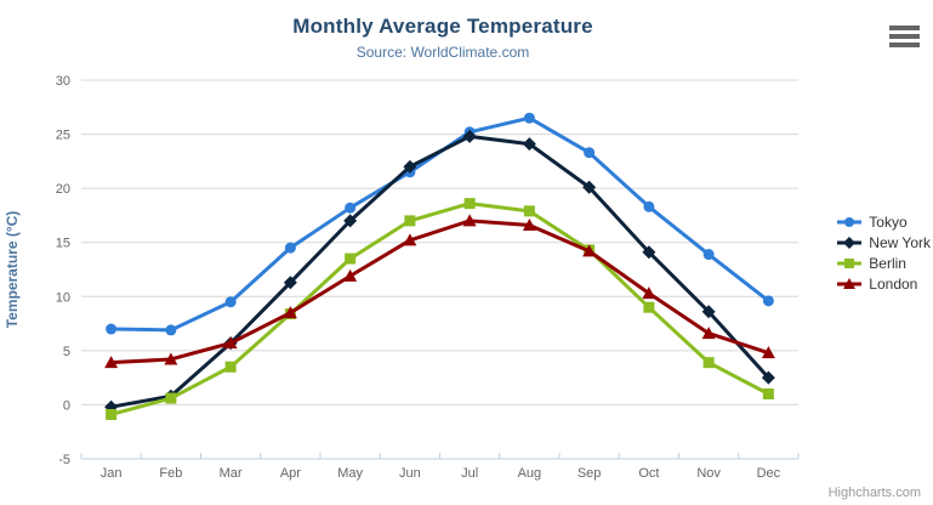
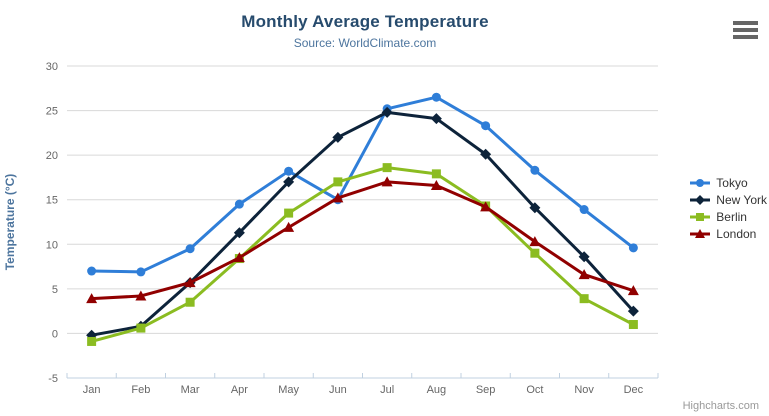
Tokyo/Jun: 22 -> 15
